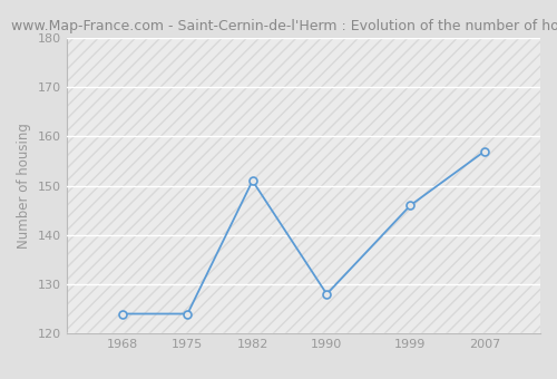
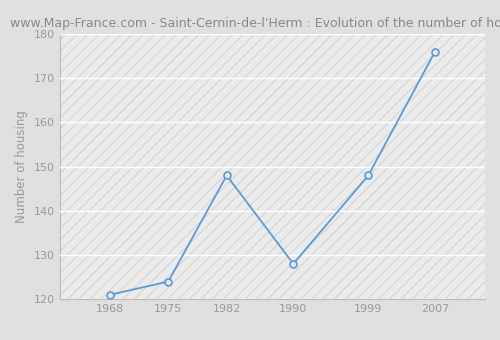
1968: 124 -> 121
1982: 151 -> 148
1999: 146 -> 148
2007: 157 -> 176
